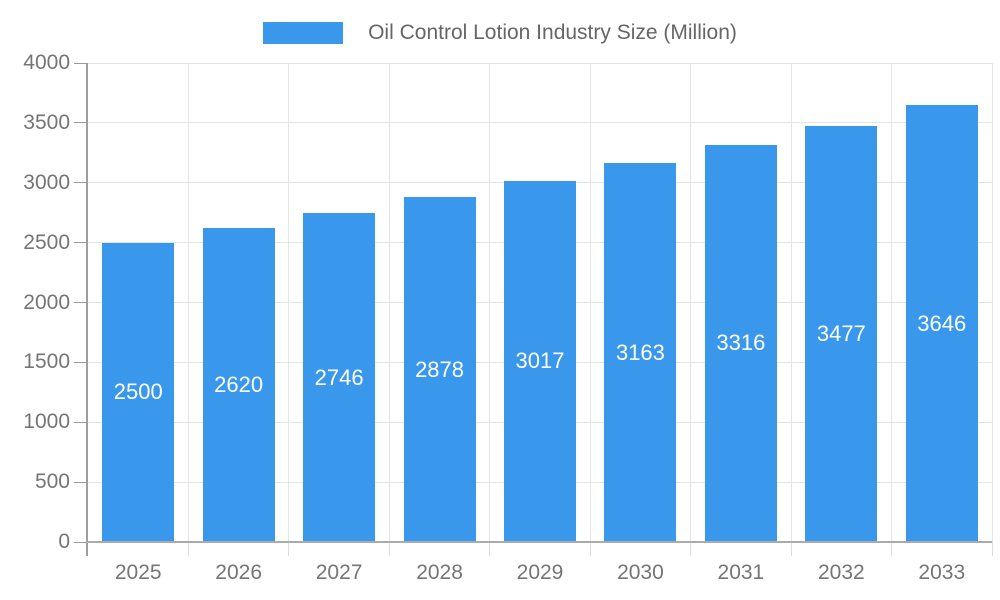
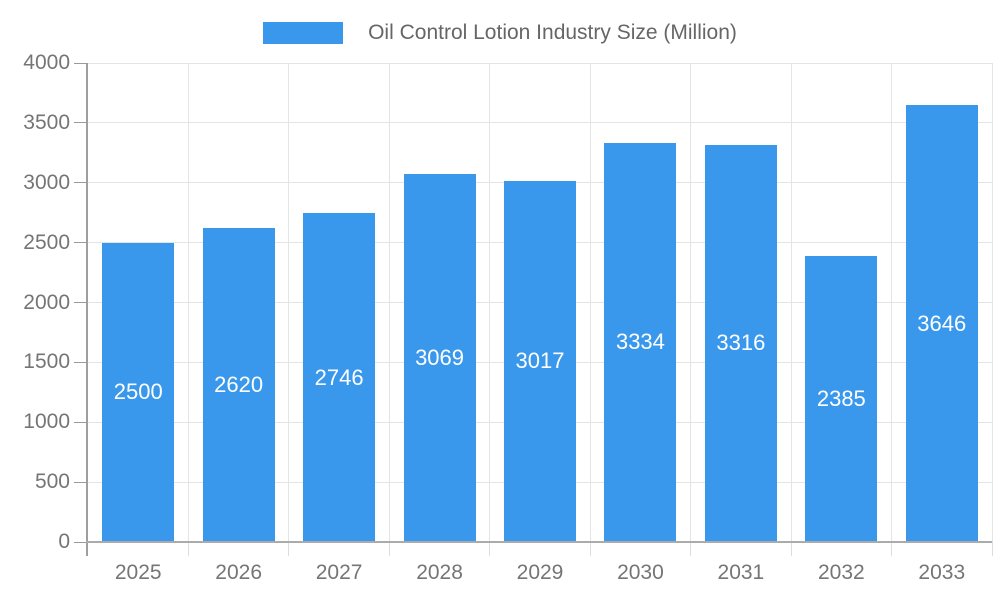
2028: 2878 -> 3069
2030: 3163 -> 3334
2032: 3477 -> 2385
